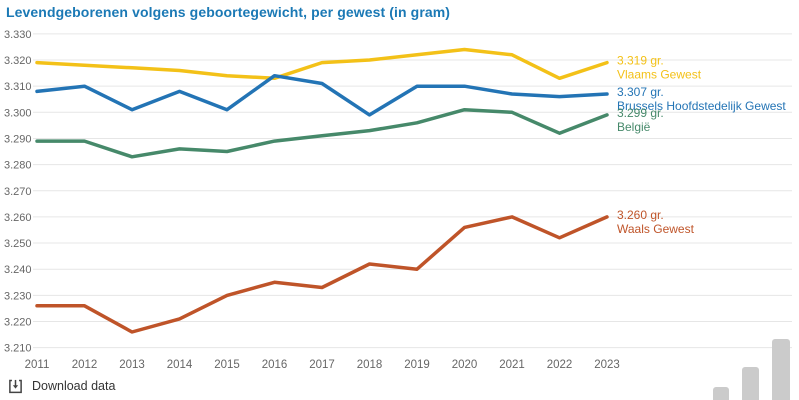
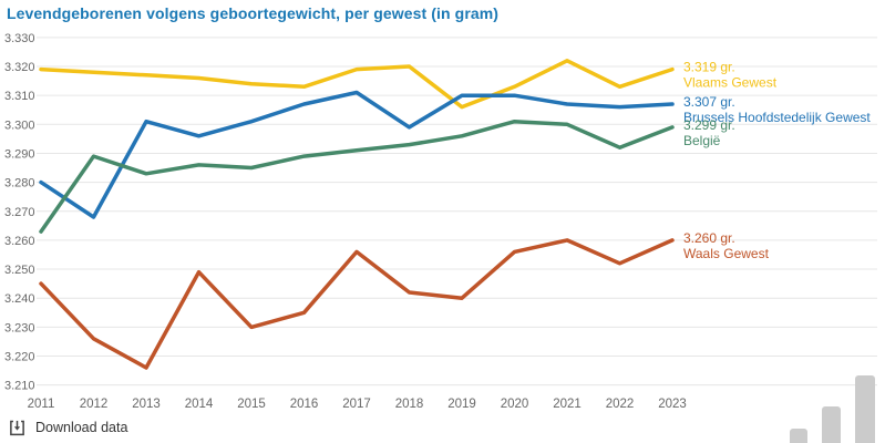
Brussels Hoofdstedelijk Gewest/2011: 3308 -> 3280
België/2011: 3289 -> 3263
Waals Gewest/2011: 3226 -> 3245
Brussels Hoofdstedelijk Gewest/2012: 3310 -> 3268
Brussels Hoofdstedelijk Gewest/2014: 3308 -> 3296
Waals Gewest/2014: 3221 -> 3249
Brussels Hoofdstedelijk Gewest/2016: 3314 -> 3307
Waals Gewest/2017: 3233 -> 3256
Vlaams Gewest/2019: 3322 -> 3306
Vlaams Gewest/2020: 3324 -> 3313
